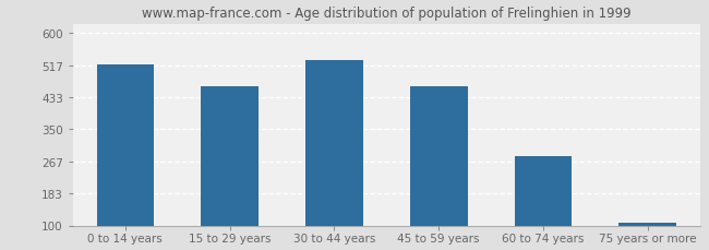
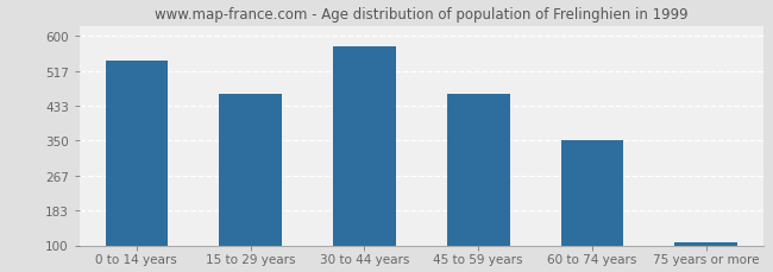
0 to 14 years: 519 -> 540
30 to 44 years: 531 -> 575
60 to 74 years: 281 -> 350
